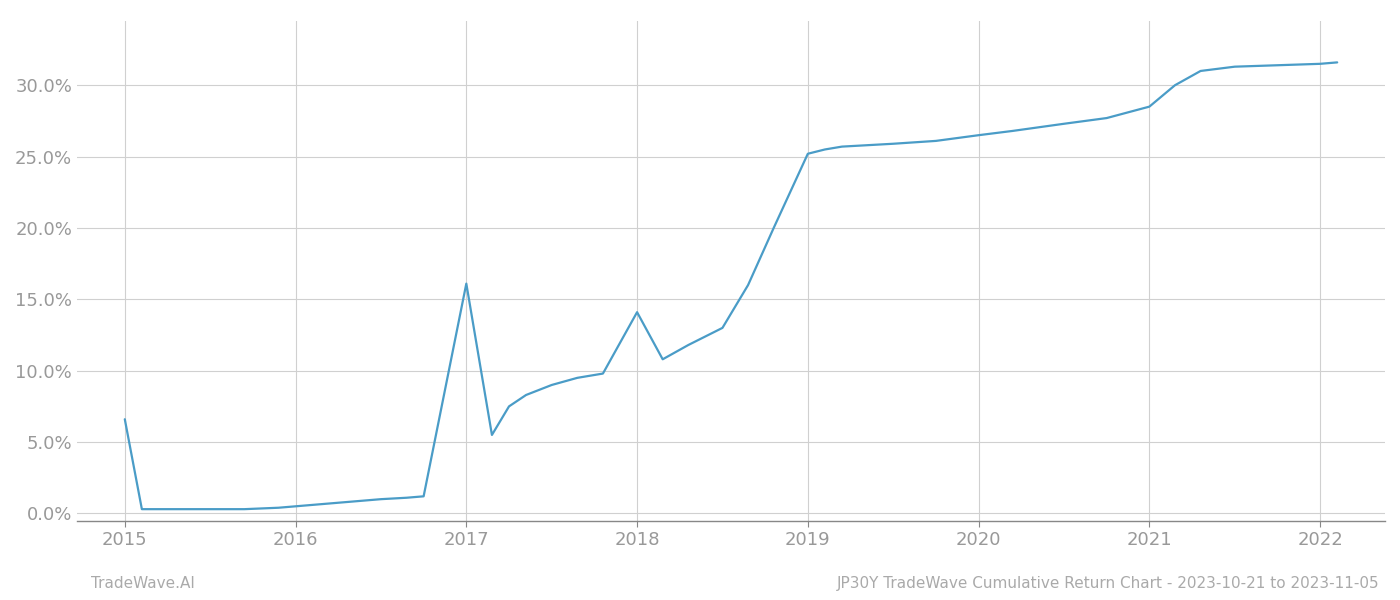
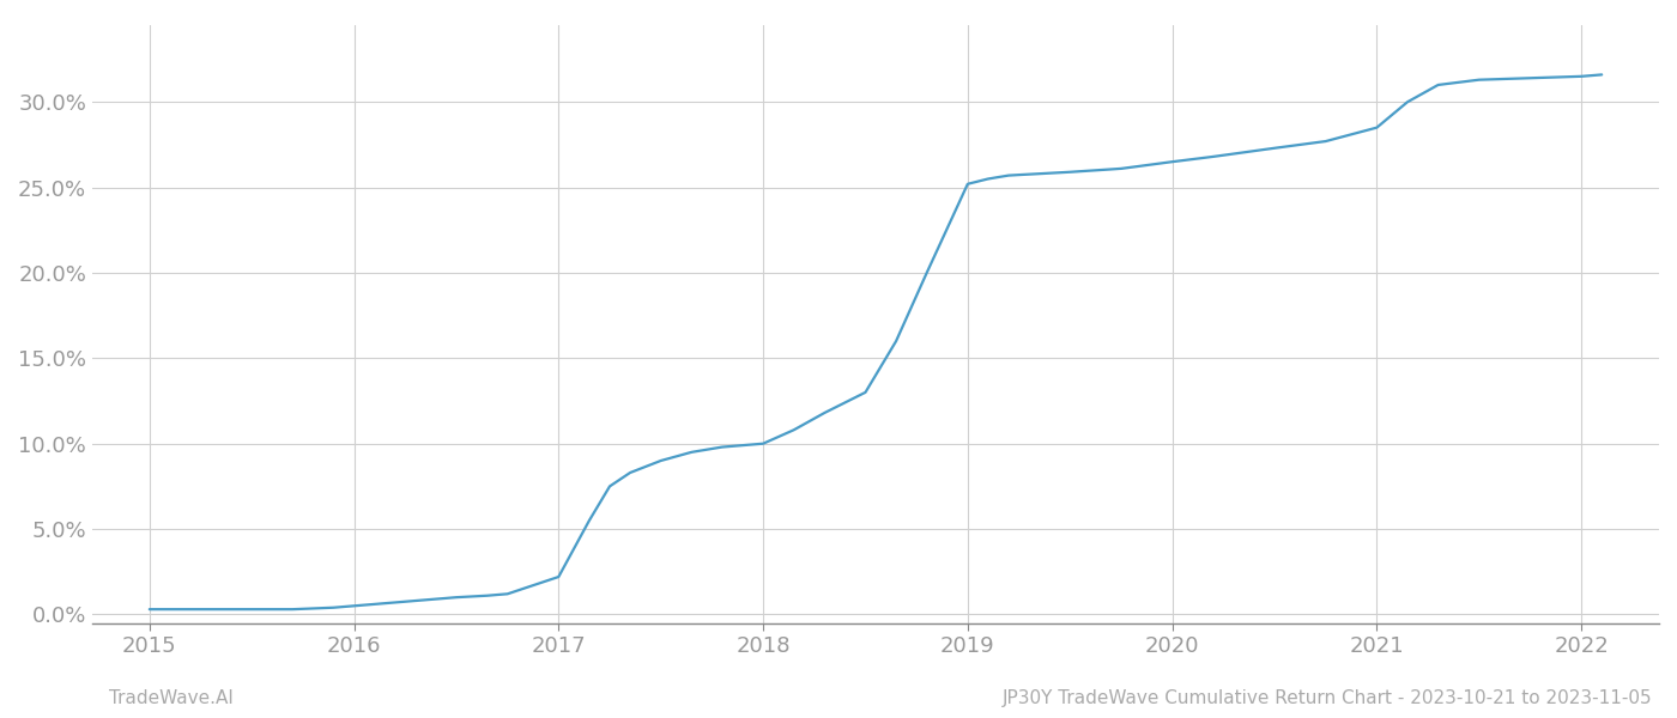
2015: 6.6% -> 0.3%
2017: 16.1% -> 2.2%
2018: 14.1% -> 10.0%
